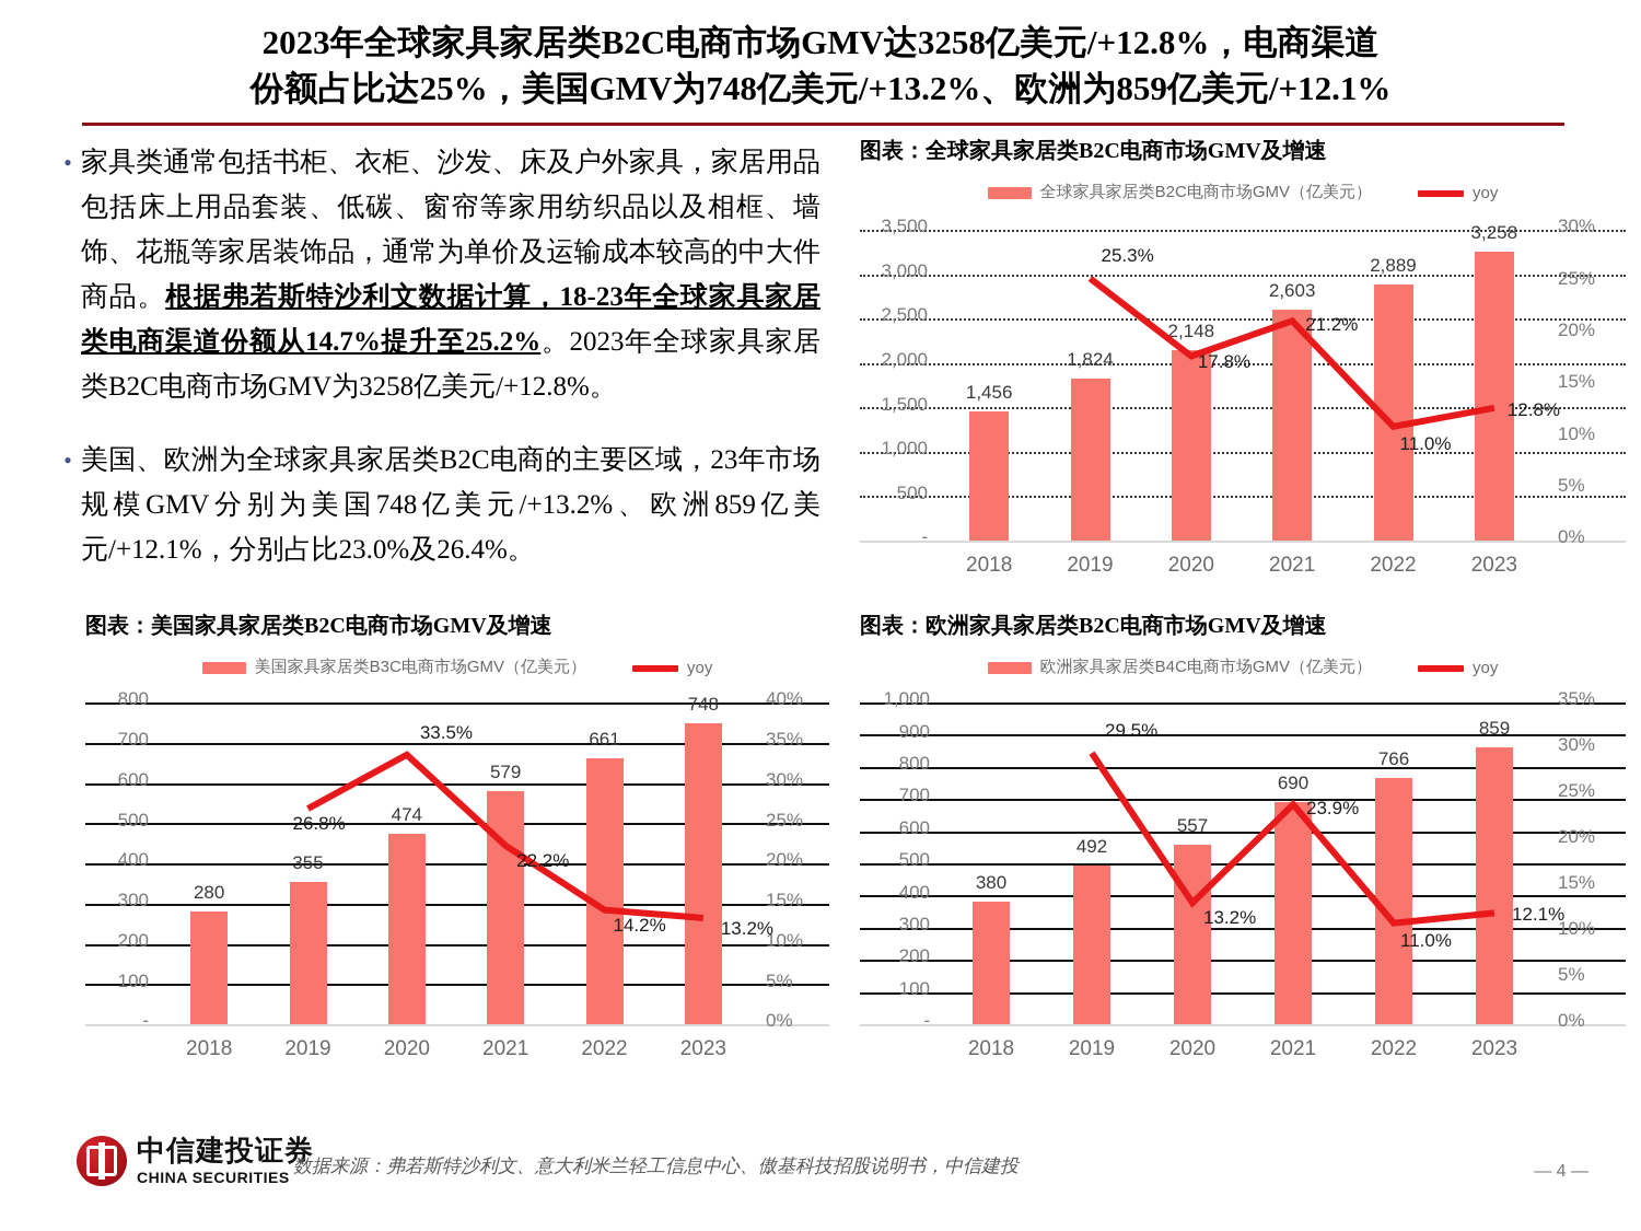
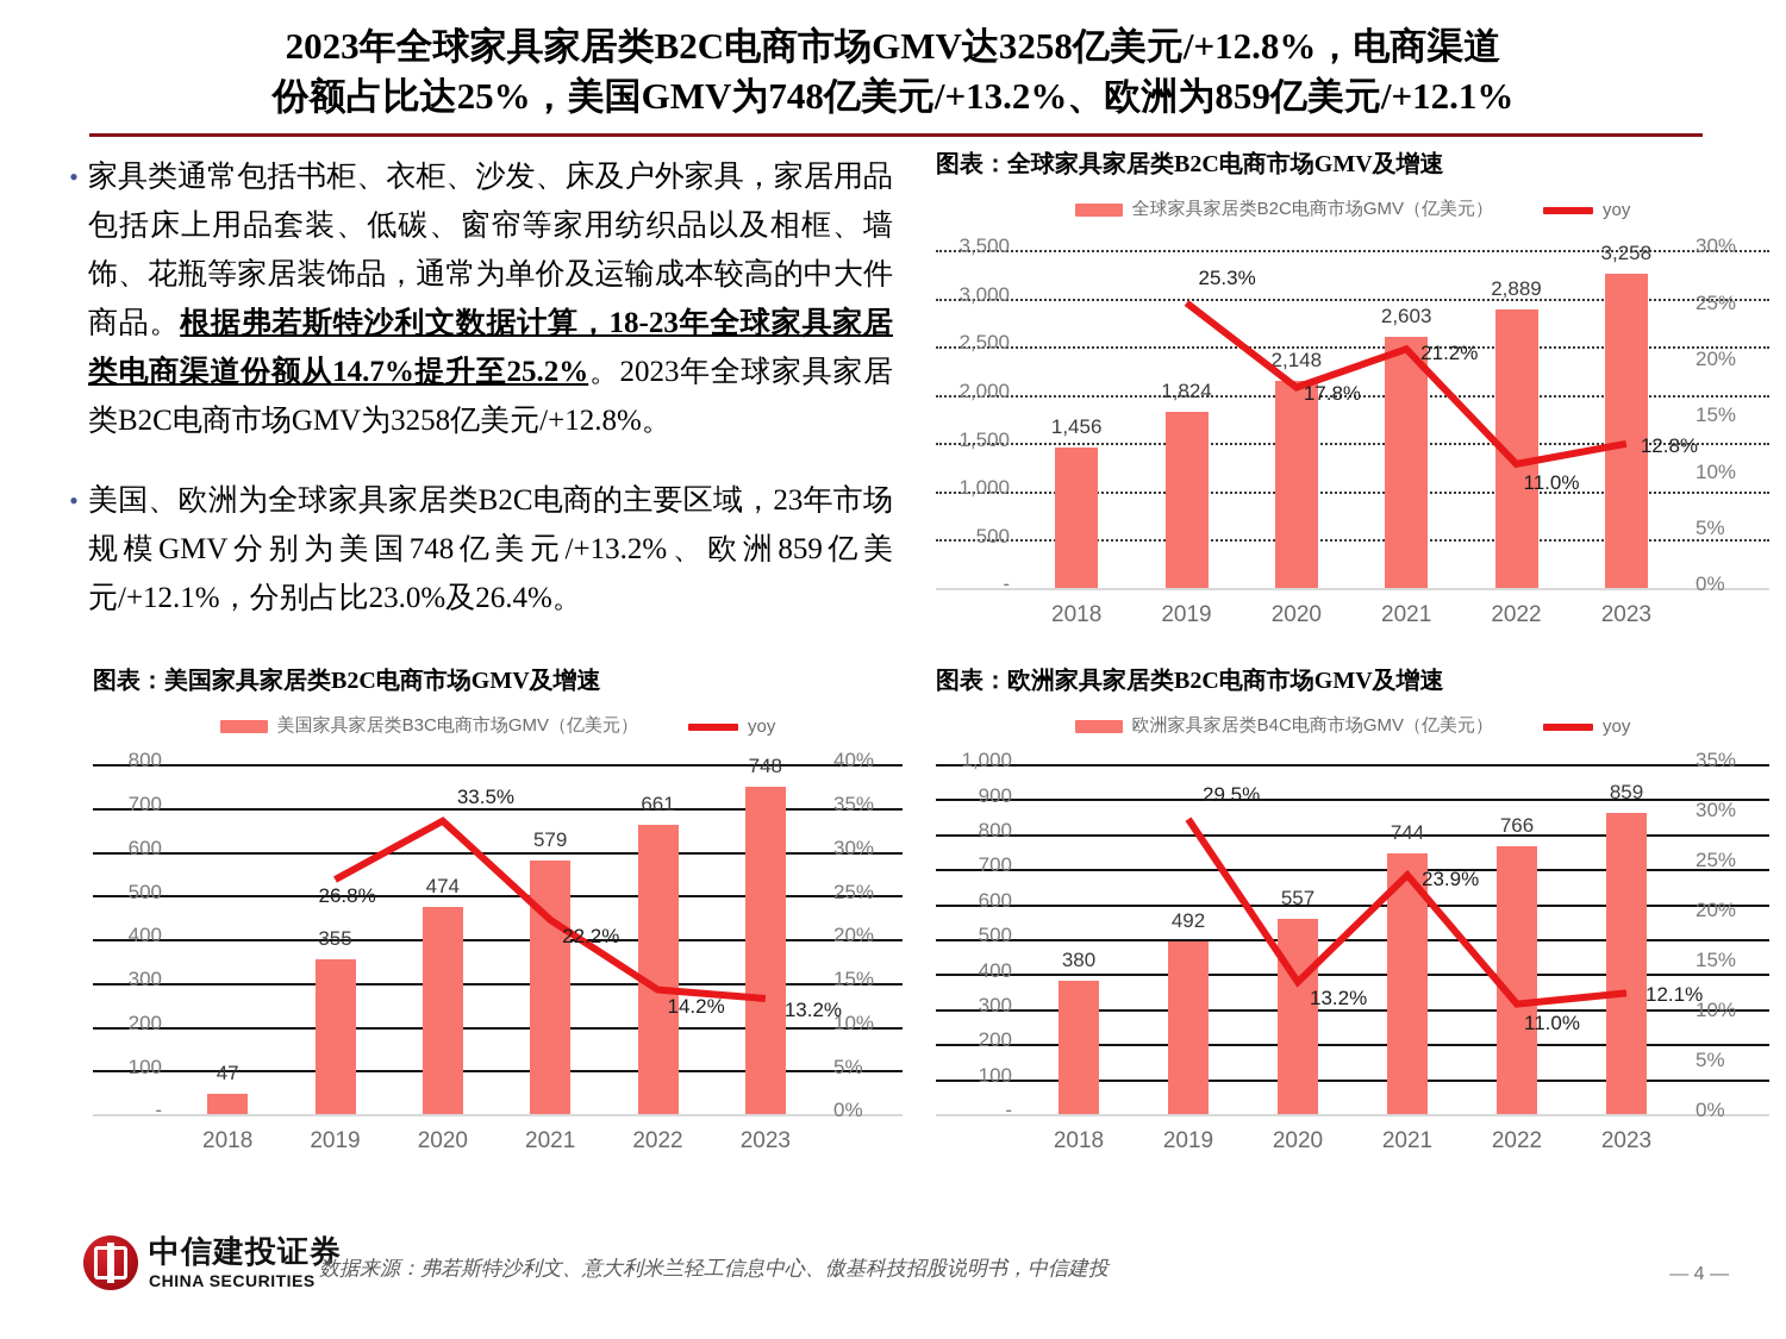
图表：美国家具家居类B2C电商市场GMV及增速/美国家具家居类B3C电商市场GMV（亿美元）/2018: 280 -> 47
图表：欧洲家具家居类B2C电商市场GMV及增速/欧洲家具家居类B4C电商市场GMV（亿美元）/2021: 690 -> 744
